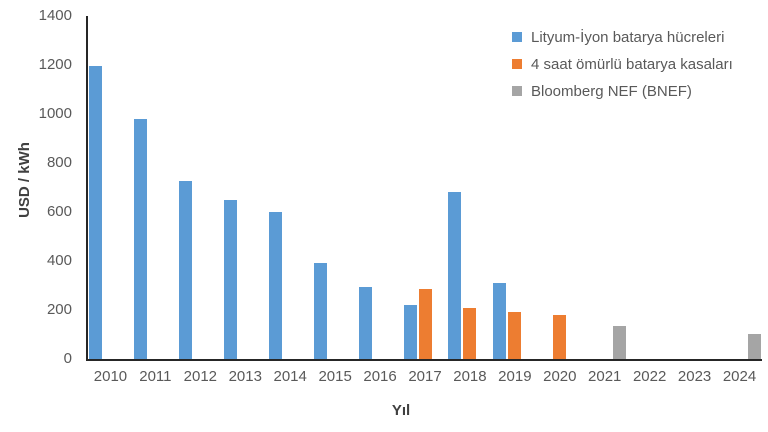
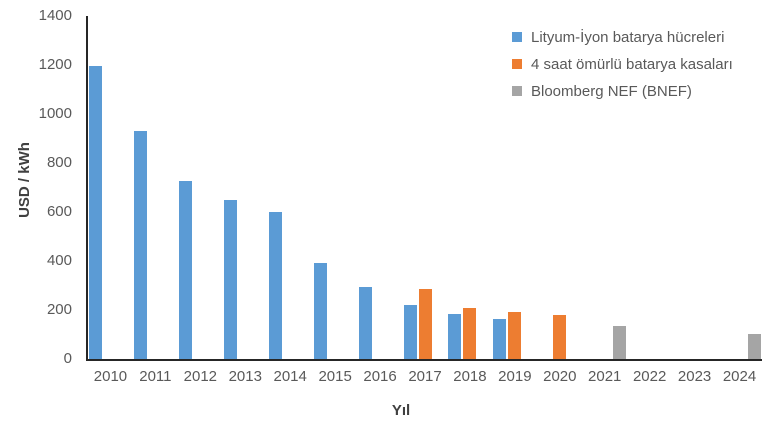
Lityum-İyon batarya hücreleri/2011: 980 -> 930
Lityum-İyon batarya hücreleri/2018: 680 -> 180
Lityum-İyon batarya hücreleri/2019: 310 -> 160
